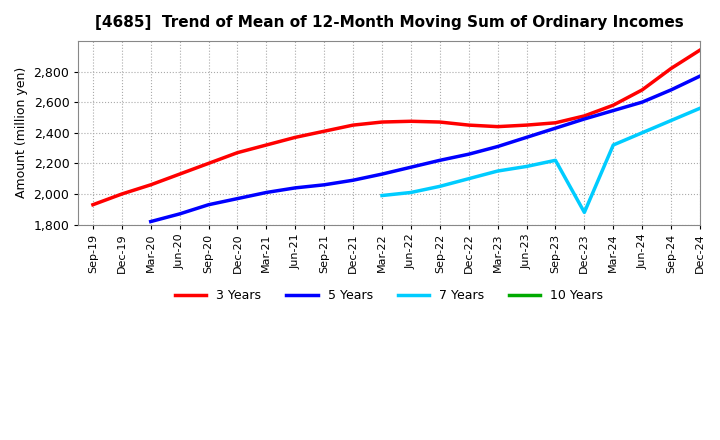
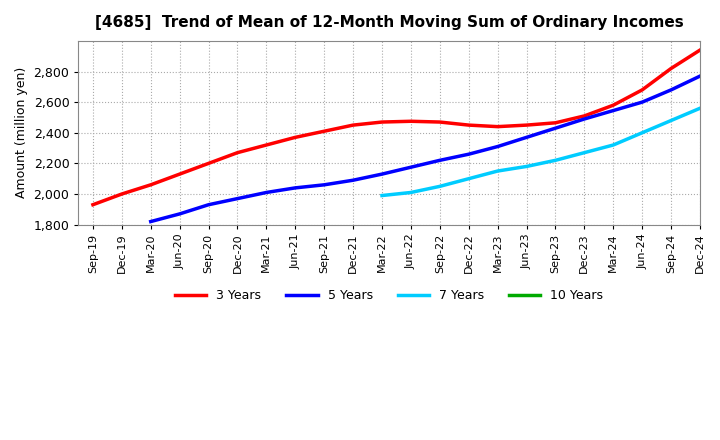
7 Years/Dec-23: 1,880 -> 2,270
